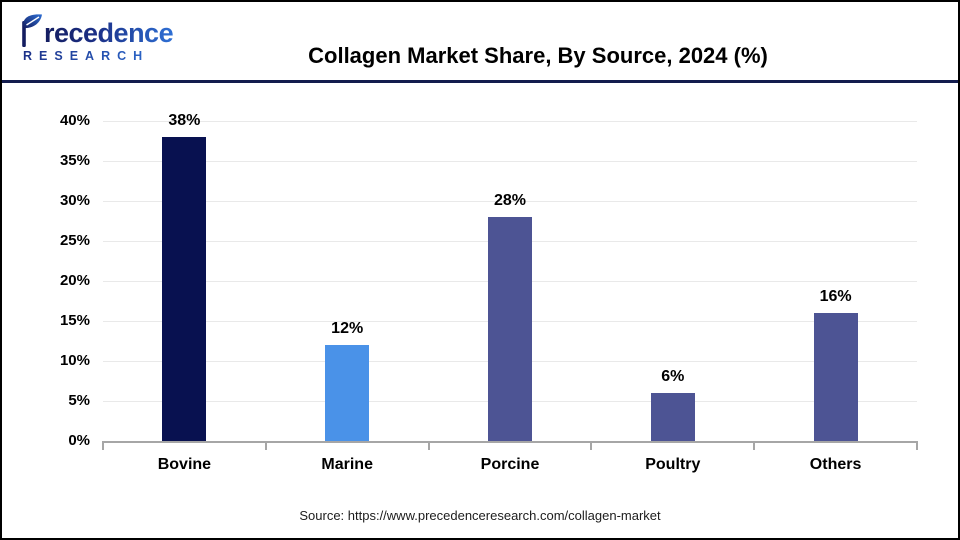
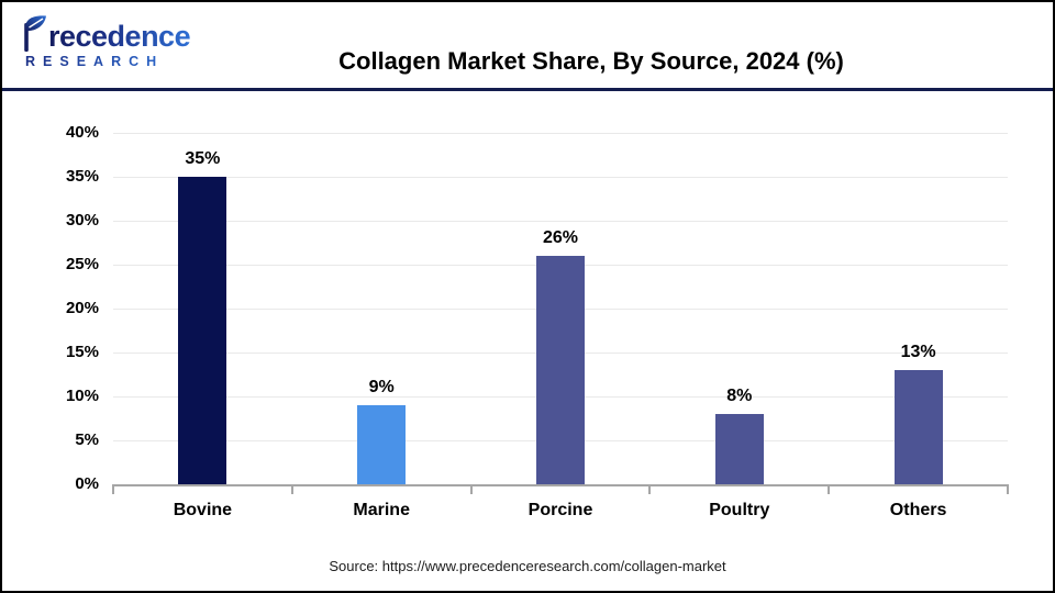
Bovine: 38% -> 35%
Marine: 12% -> 9%
Porcine: 28% -> 26%
Poultry: 6% -> 8%
Others: 16% -> 13%
